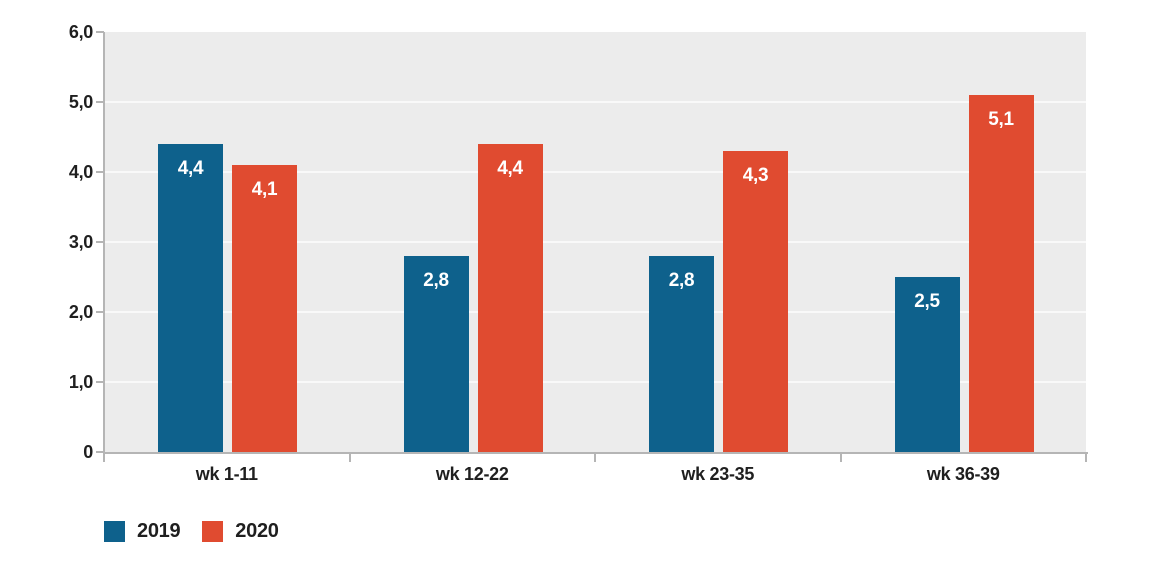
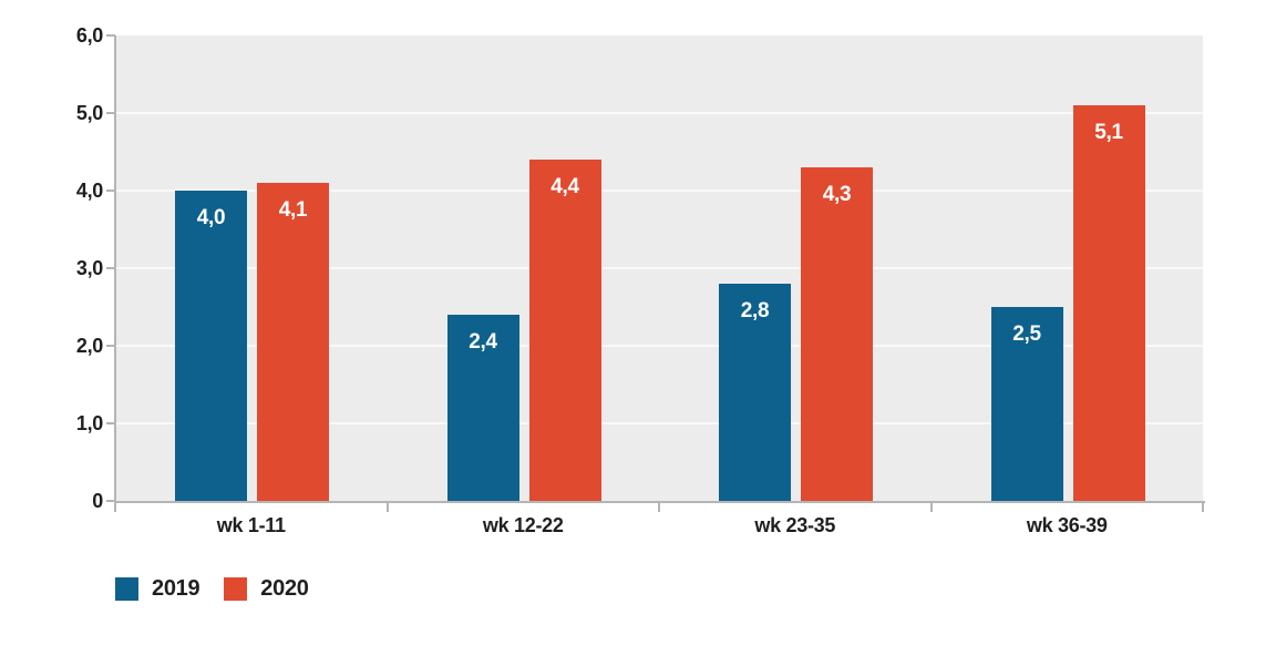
2019/wk 1-11: 4,4 -> 4,0
2019/wk 12-22: 2,8 -> 2,4
